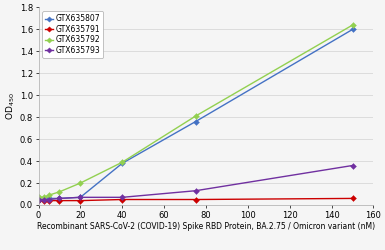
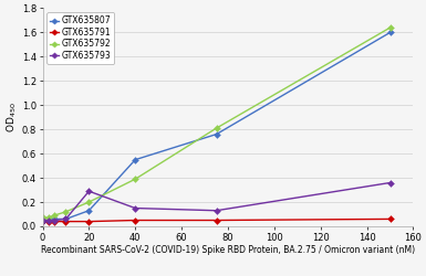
GTX635807/20: 0.07 -> 0.13
GTX635793/20: 0.07 -> 0.29
GTX635807/40: 0.38 -> 0.55
GTX635793/40: 0.07 -> 0.15
